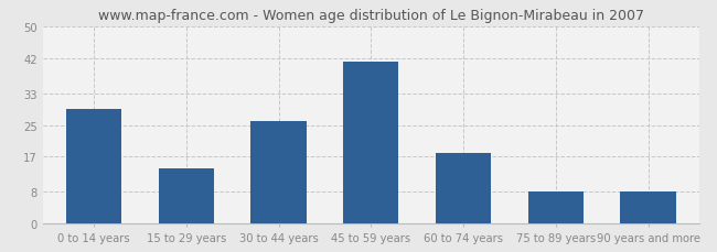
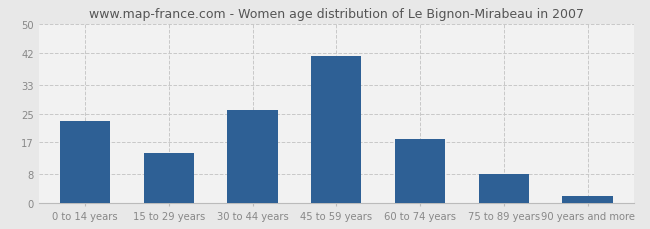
0 to 14 years: 29 -> 23
90 years and more: 8 -> 2
